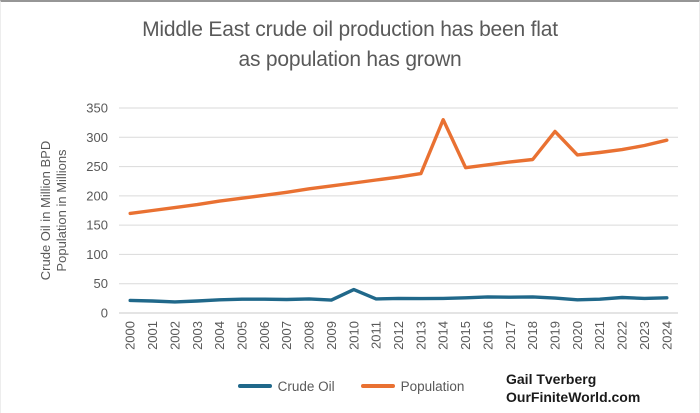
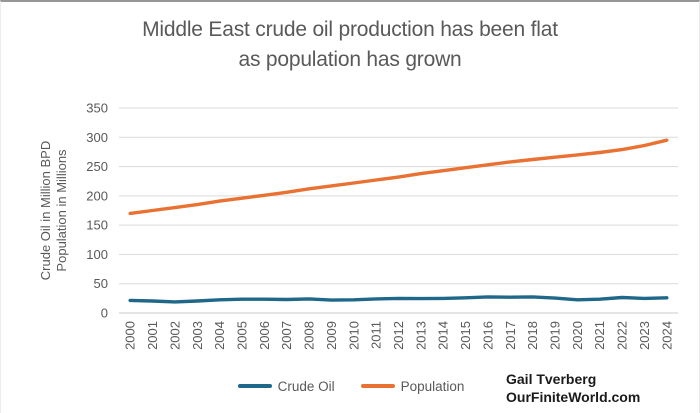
Crude Oil/2010: 40 -> 20
Population/2014: 330 -> 240
Population/2019: 310 -> 270
